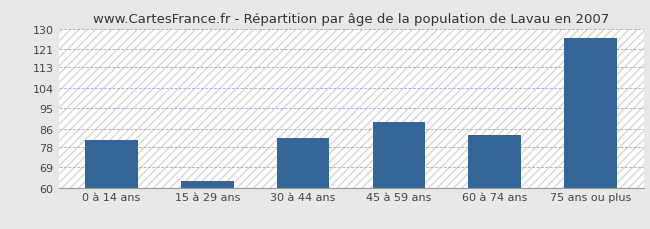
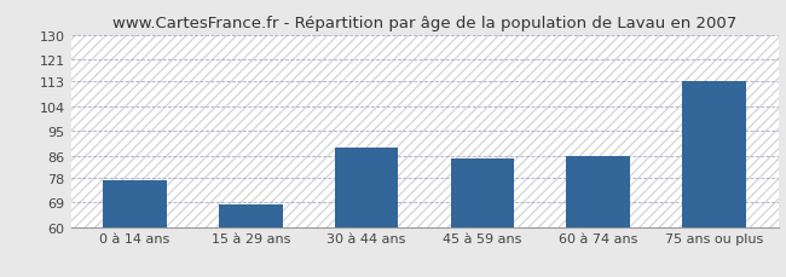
0 à 14 ans: 81 -> 77
15 à 29 ans: 63 -> 68
30 à 44 ans: 82 -> 89
45 à 59 ans: 89 -> 85
60 à 74 ans: 83 -> 86
75 ans ou plus: 126 -> 113
